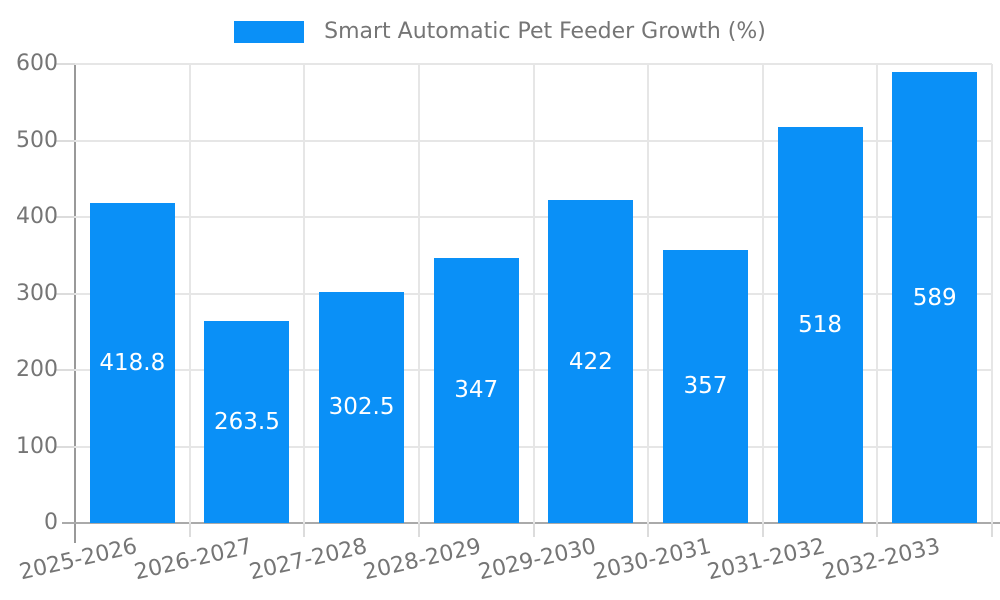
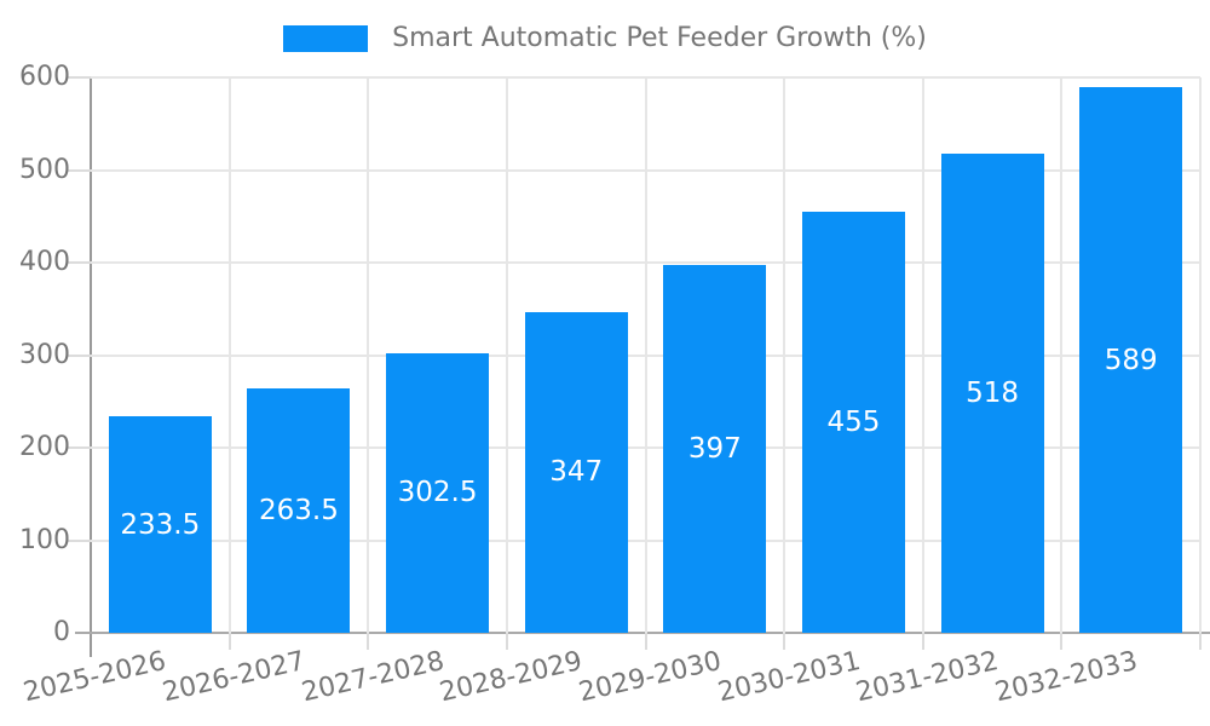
2025-2026: 418.8 -> 233.5
2029-2030: 422 -> 397
2030-2031: 357 -> 455
